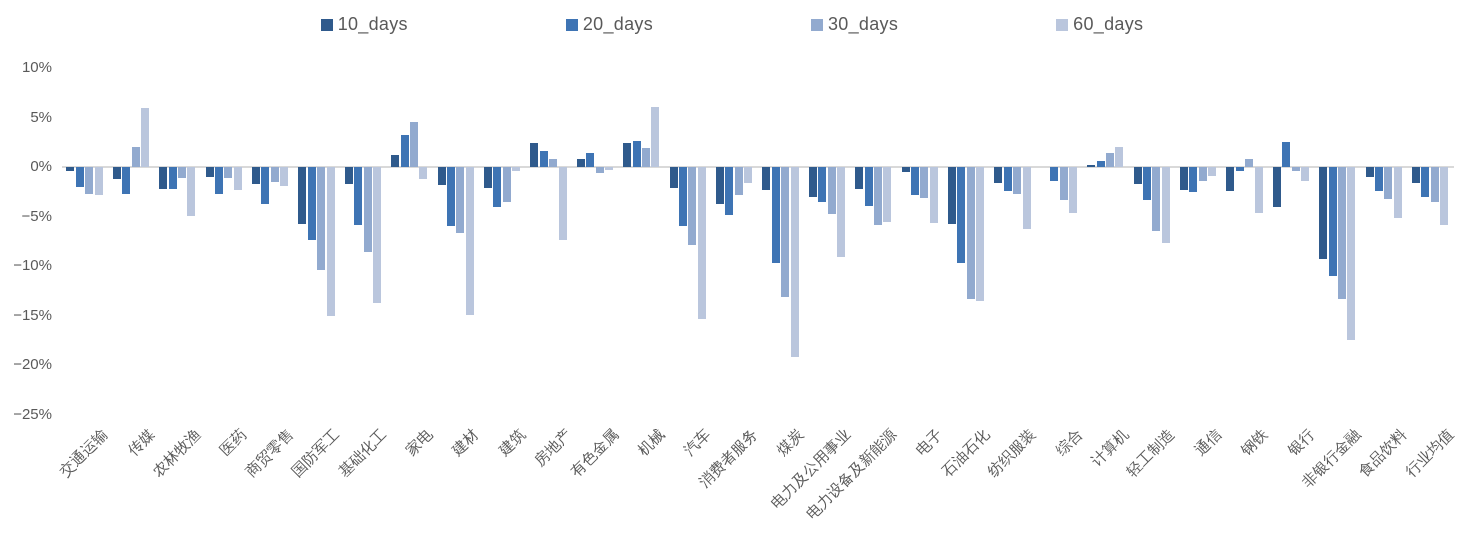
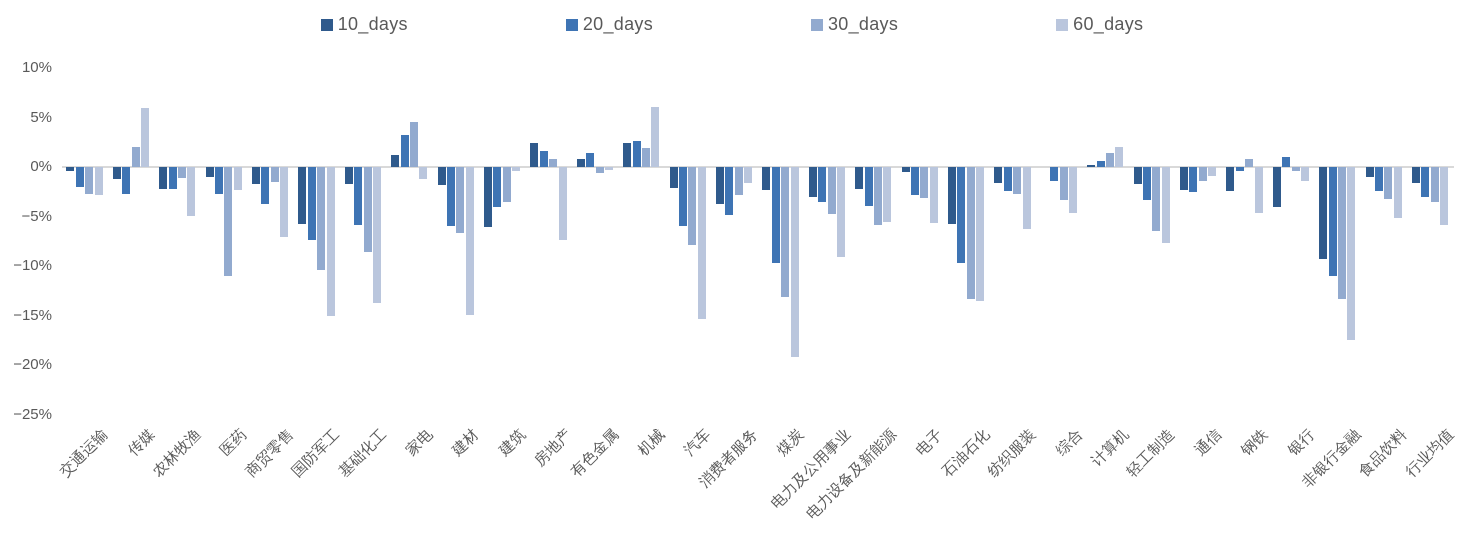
30_days/医药: -1% -> -11%
60_days/商贸零售: -2% -> -7%
10_days/建筑: -2% -> -6%
20_days/银行: 2% -> 1%
